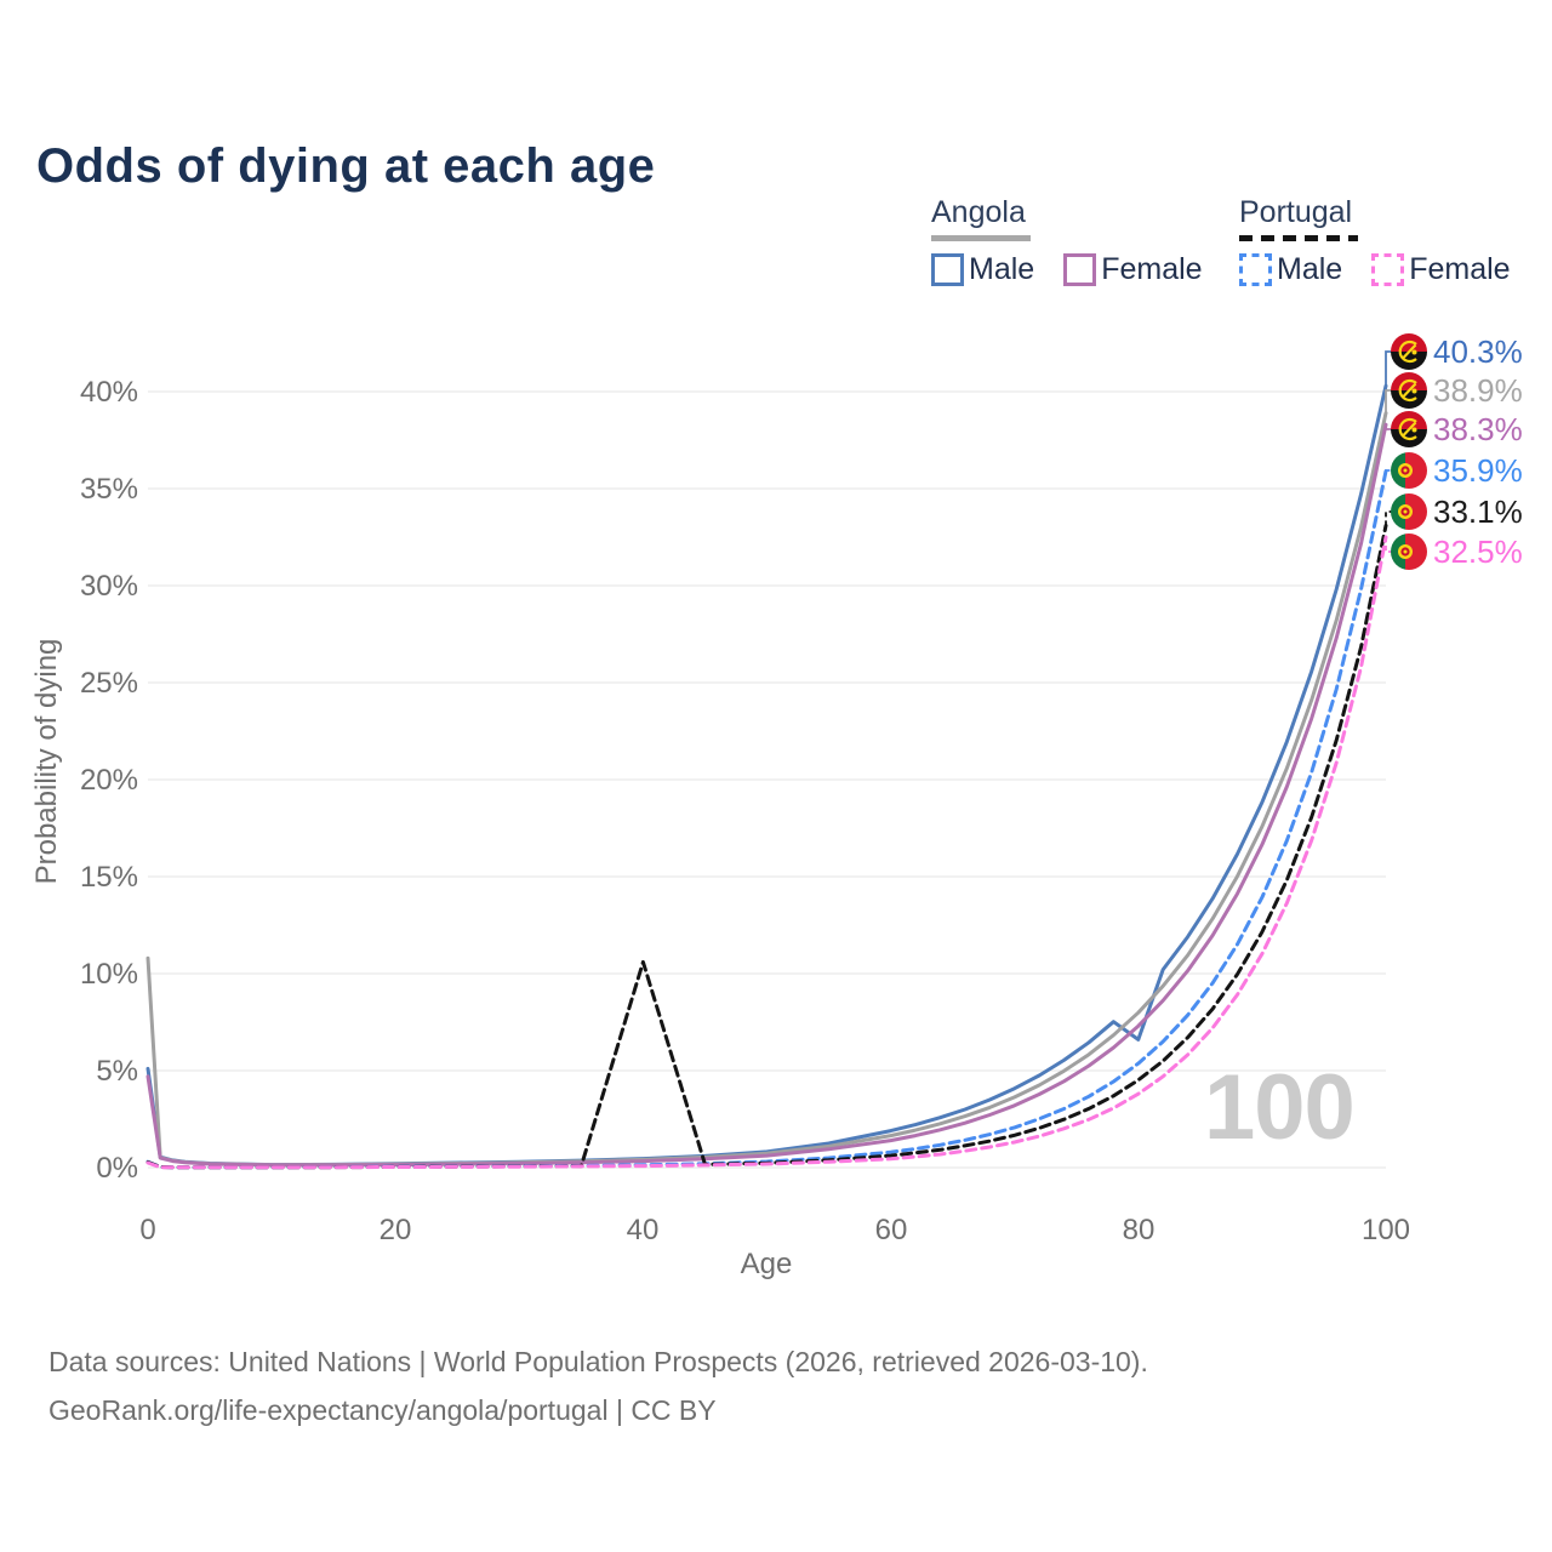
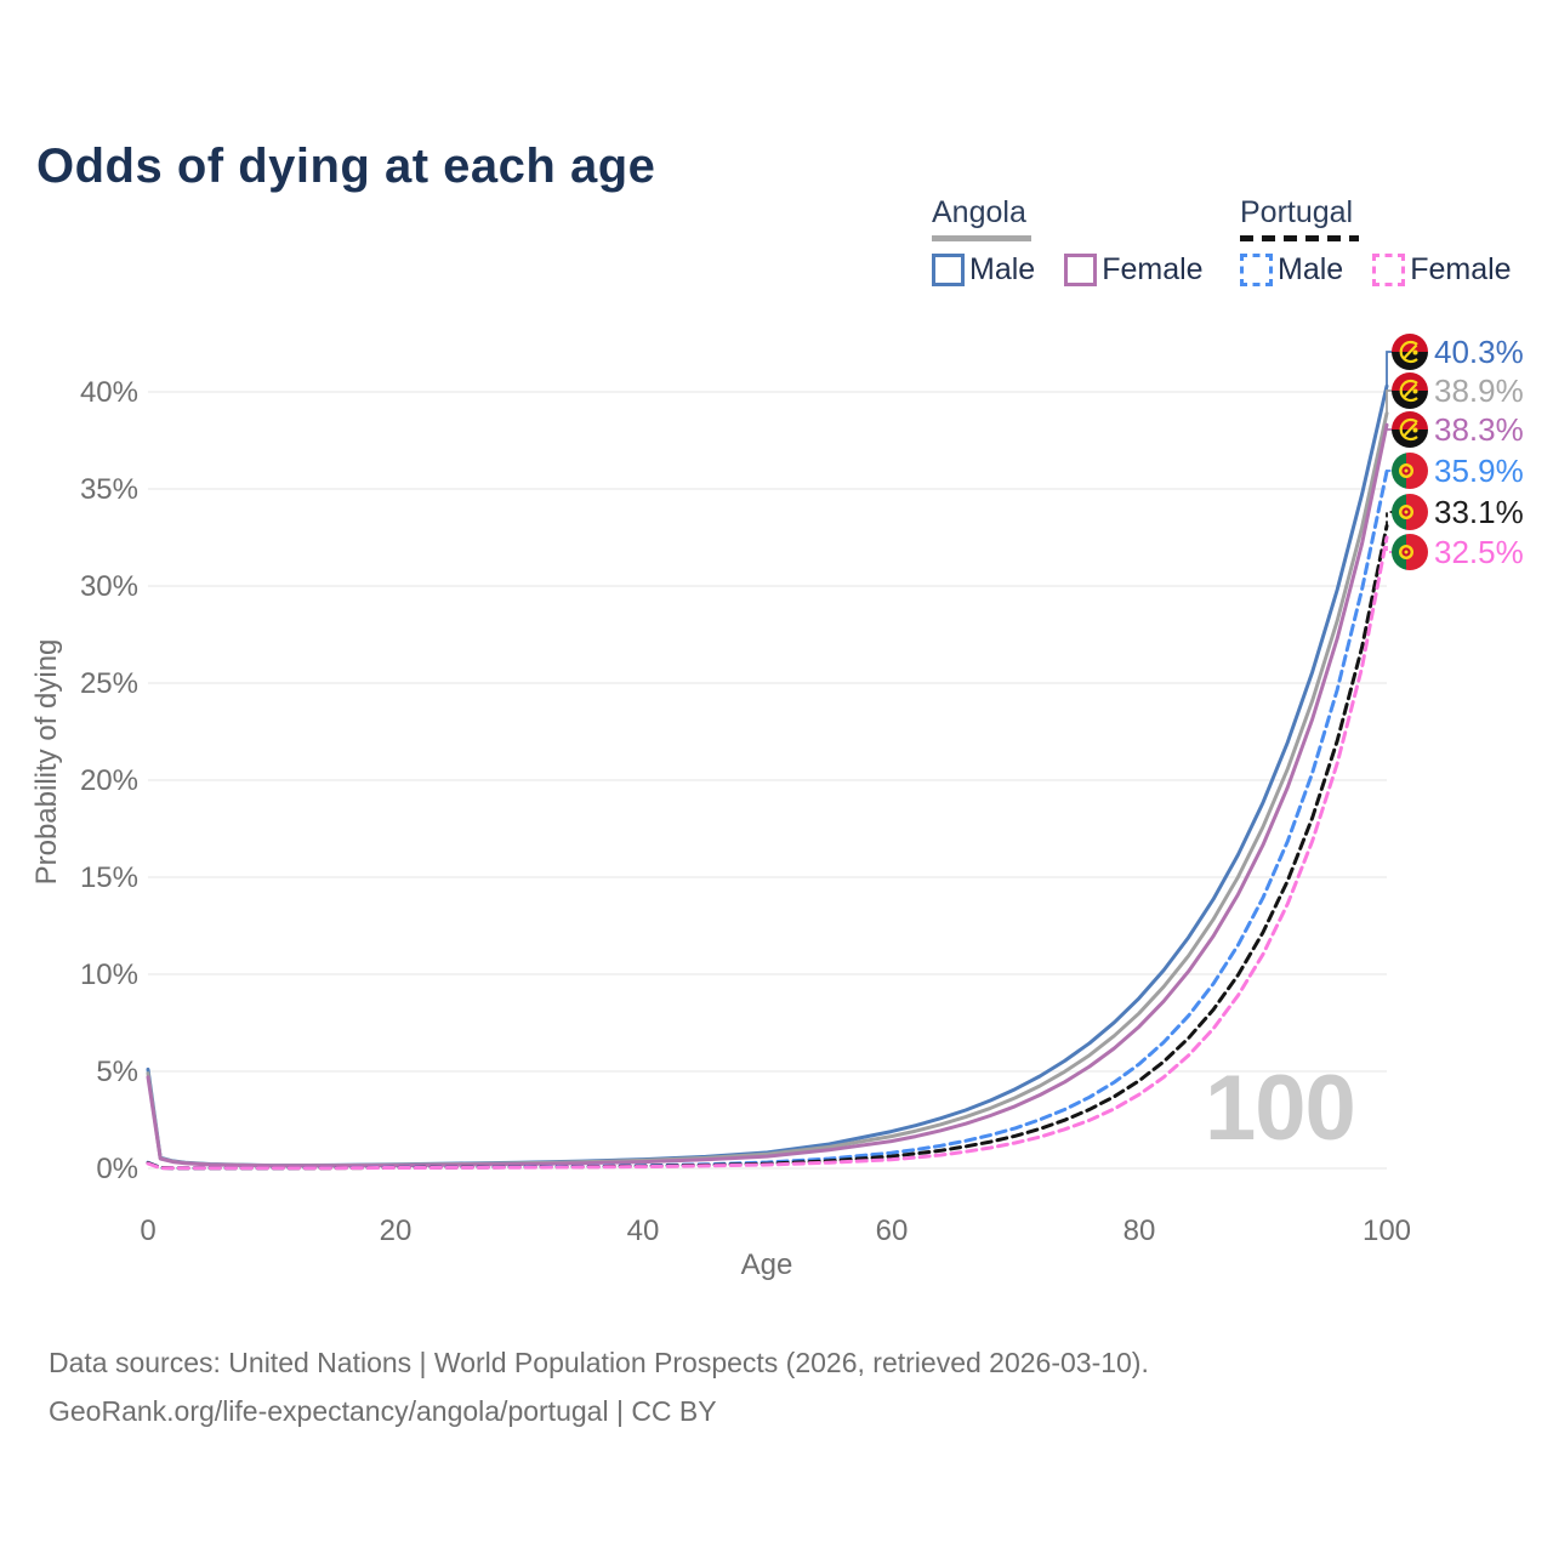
Angola/0: 10.8% -> 4.9%
Portugal/40: 10.6% -> 0.1%
Angola Male/80: 6.6% -> 8.8%
